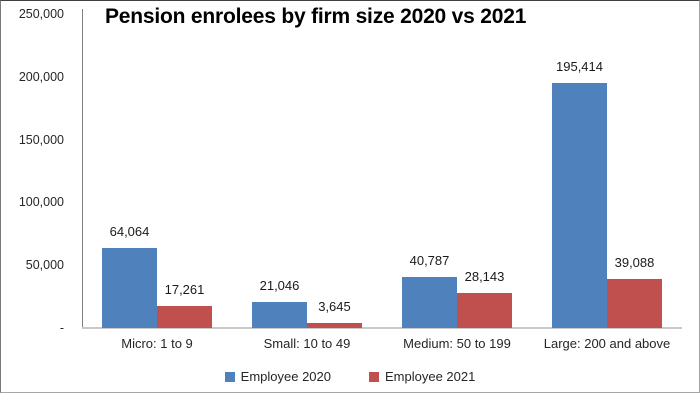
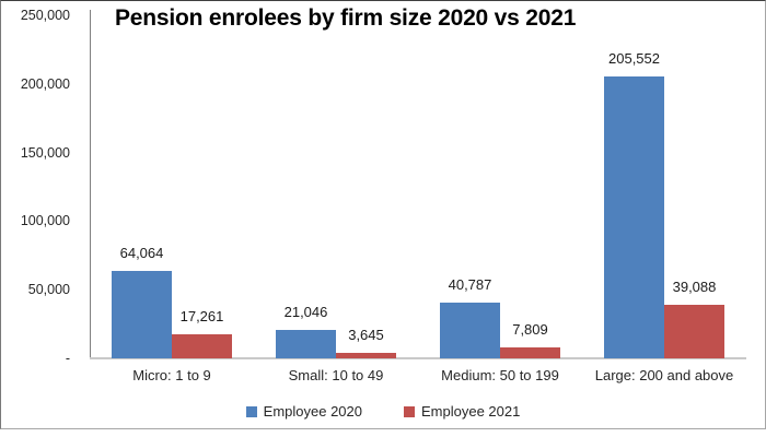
Employee 2021/Medium: 50 to 199: 28,143 -> 7,809
Employee 2020/Large: 200 and above: 195,414 -> 205,552
